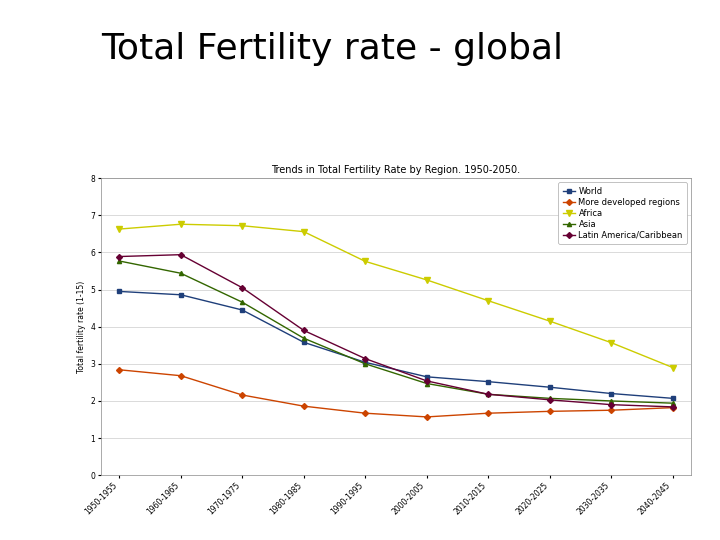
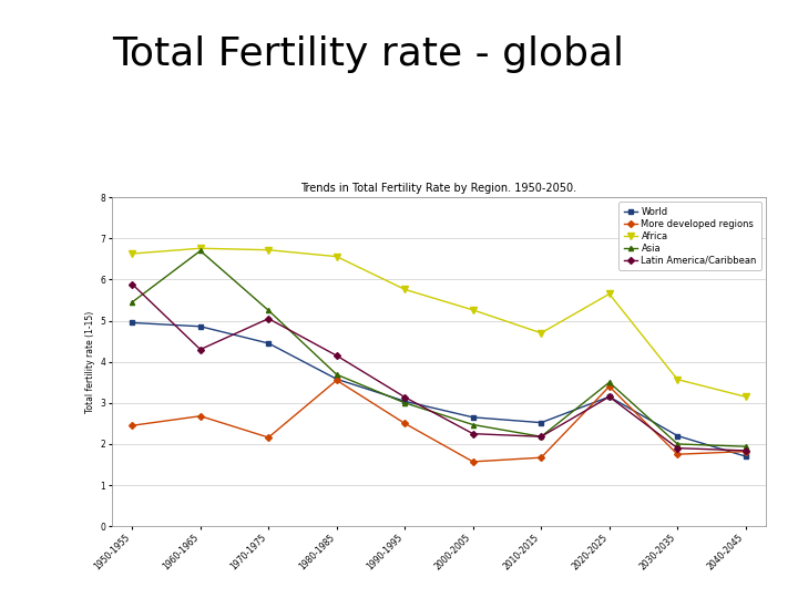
More developed regions/1950-1955: 2.84 -> 2.45
Asia/1950-1955: 5.77 -> 5.45
Asia/1960-1965: 5.44 -> 6.70
Latin America/Caribbean/1960-1965: 5.94 -> 4.30
Asia/1970-1975: 4.66 -> 5.25
More developed regions/1980-1985: 1.86 -> 3.55
Latin America/Caribbean/1980-1985: 3.90 -> 4.15
More developed regions/1990-1995: 1.67 -> 2.50
Latin America/Caribbean/2000-2005: 2.54 -> 2.25
World/2020-2025: 2.37 -> 3.15
More developed regions/2020-2025: 1.72 -> 3.40
Africa/2020-2025: 4.15 -> 5.65
Asia/2020-2025: 2.07 -> 3.50
Latin America/Caribbean/2020-2025: 2.03 -> 3.15
World/2040-2045: 2.07 -> 1.70
Africa/2040-2045: 2.90 -> 3.15
